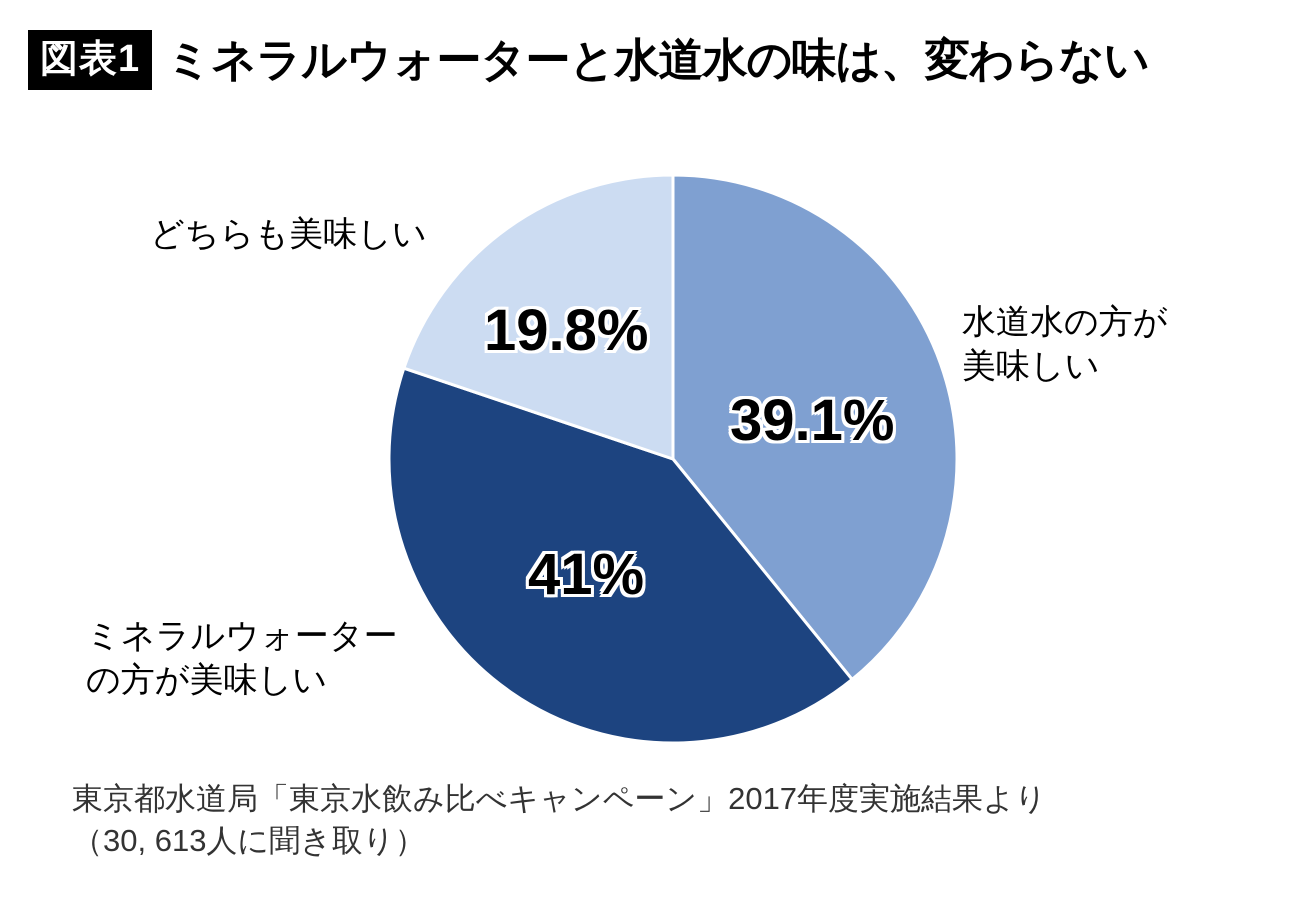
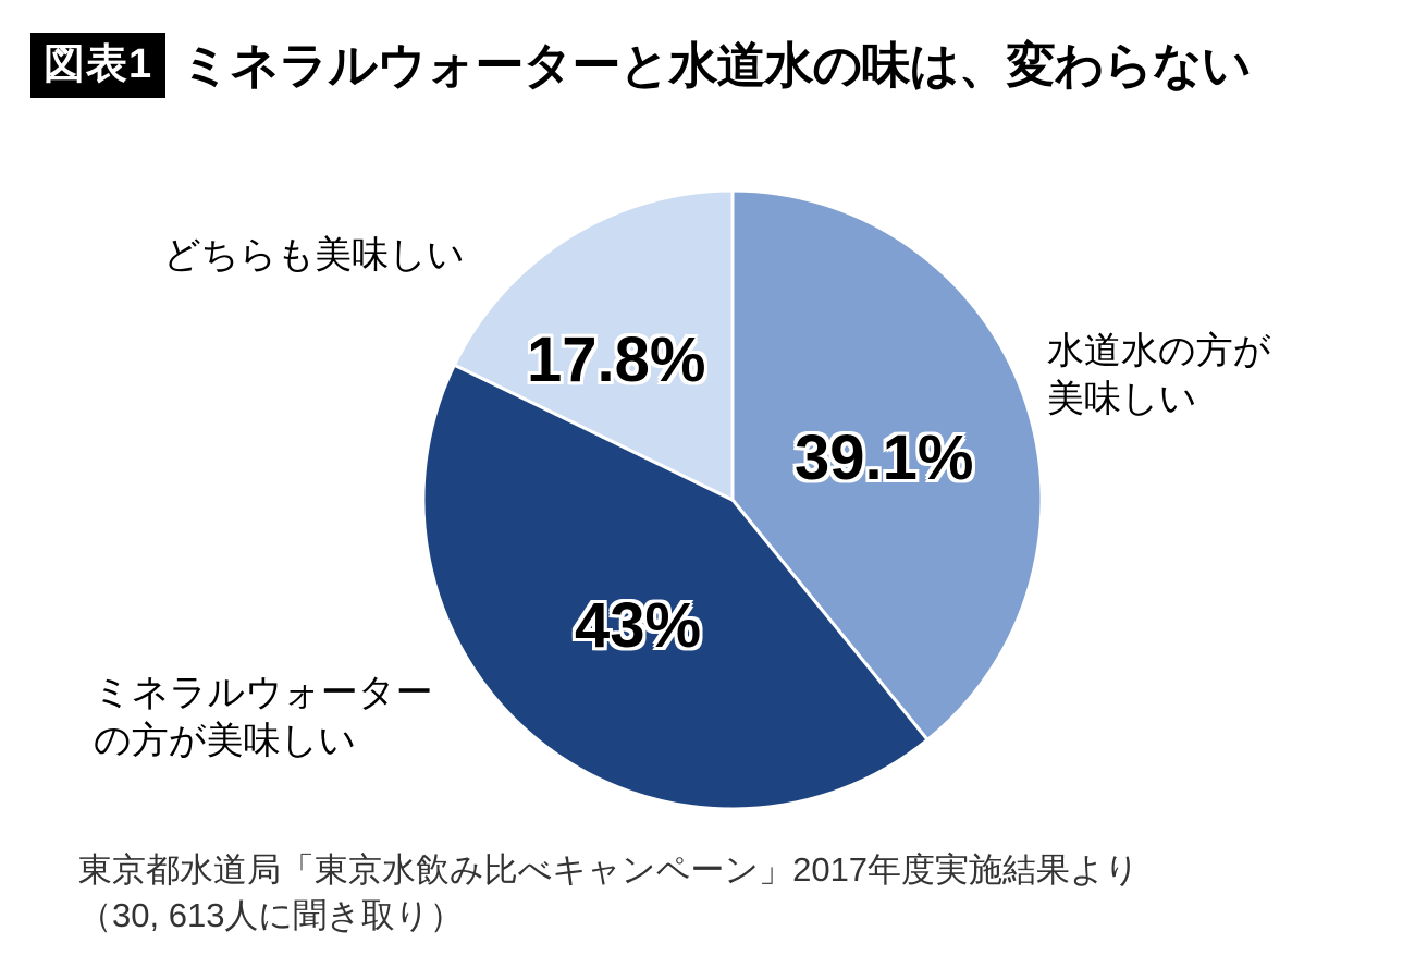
ミネラルウォーターの方が美味しい: 41% -> 43%
どちらも美味しい: 19.8% -> 17.8%
